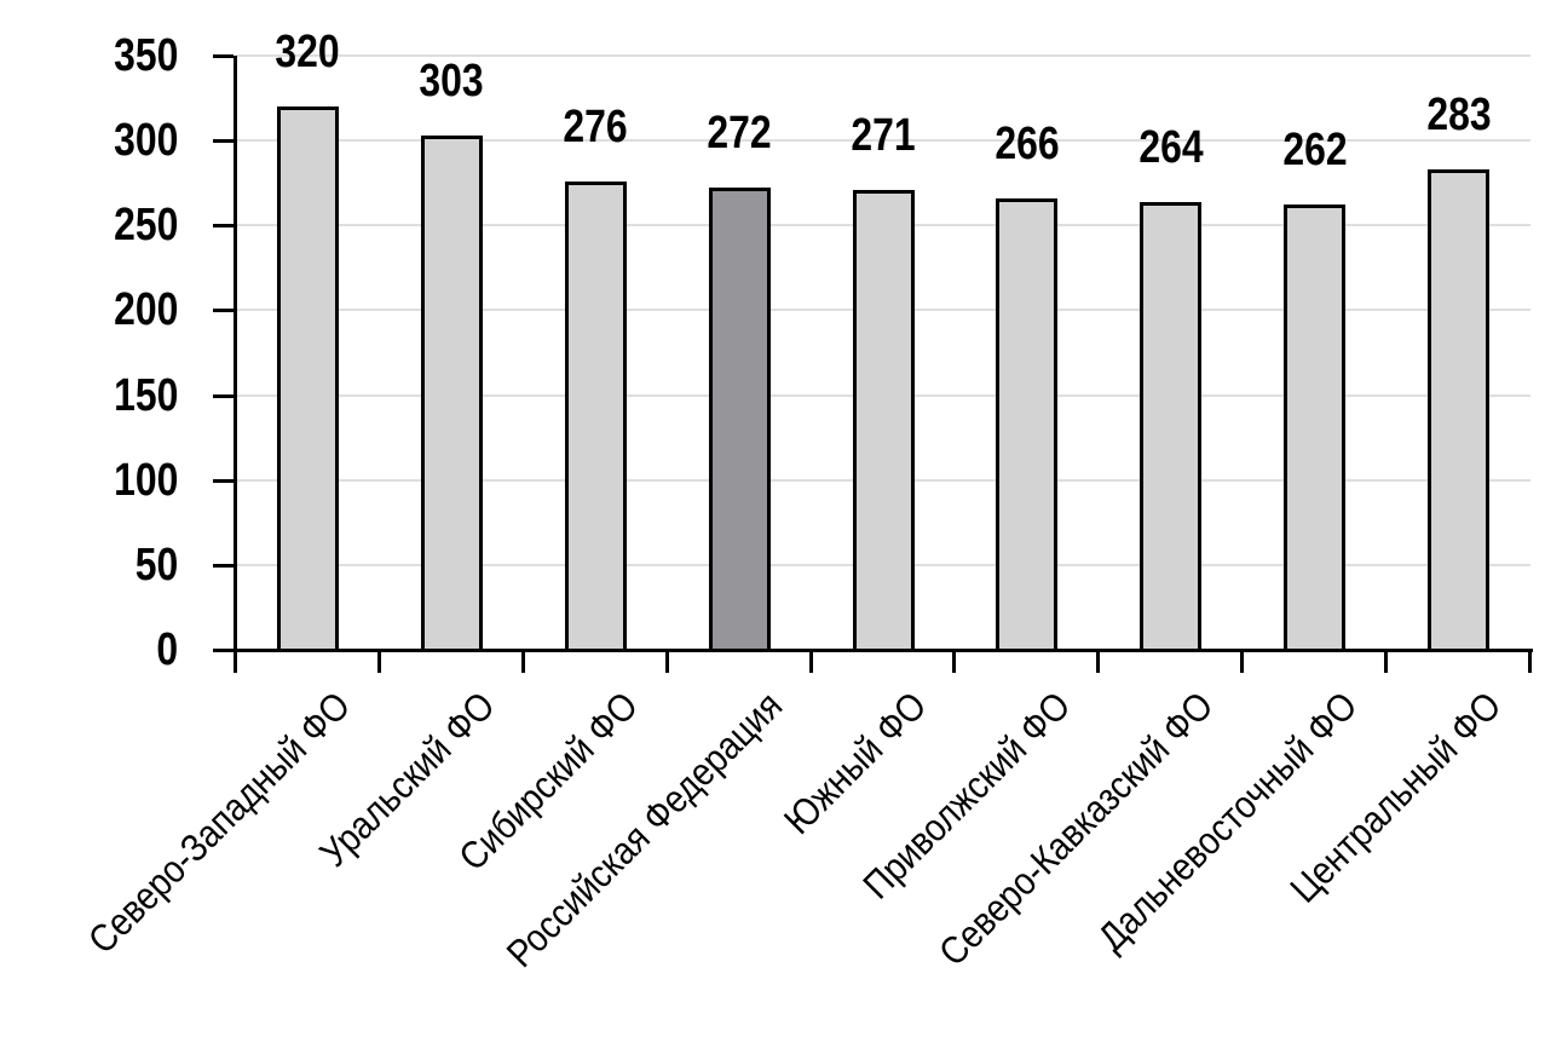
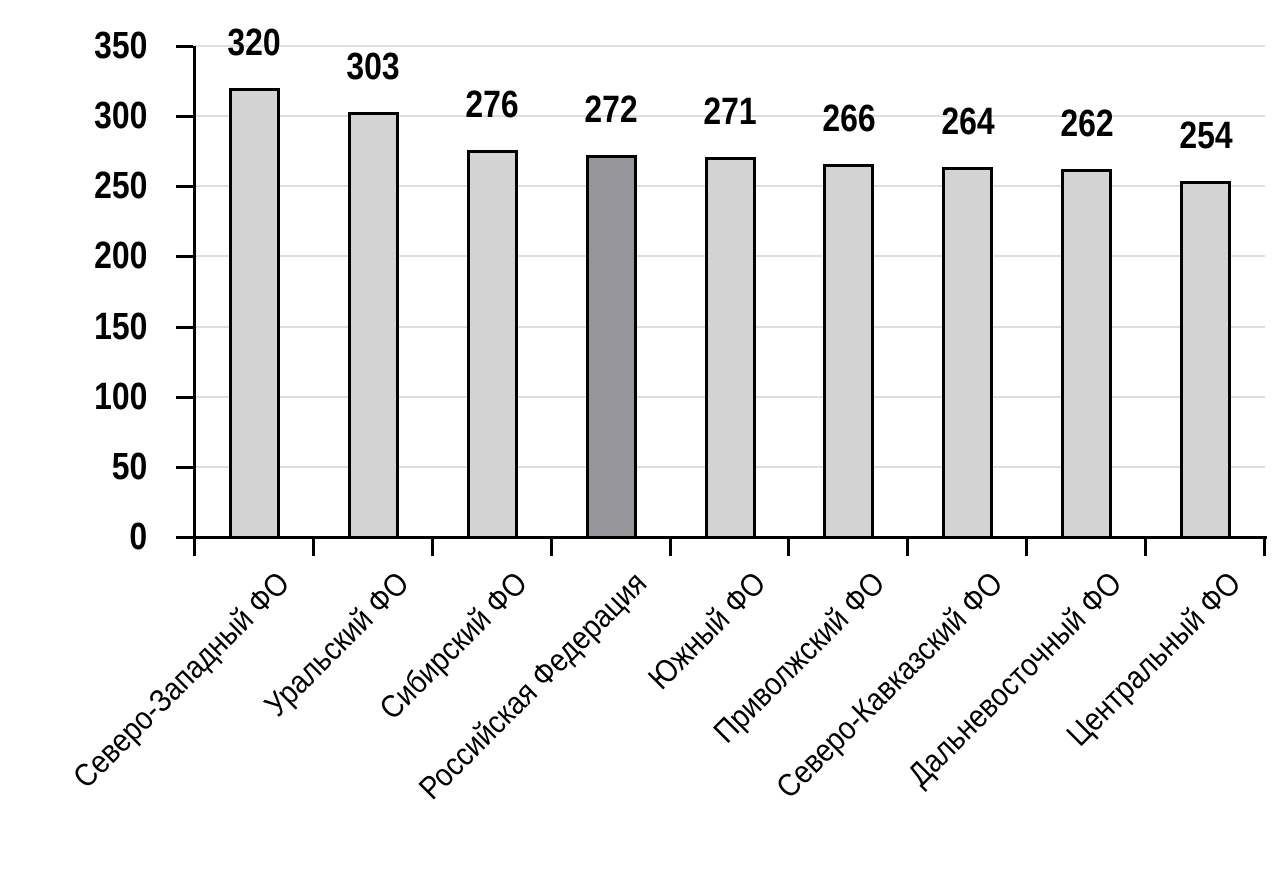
Центральный ФО: 283 -> 254
